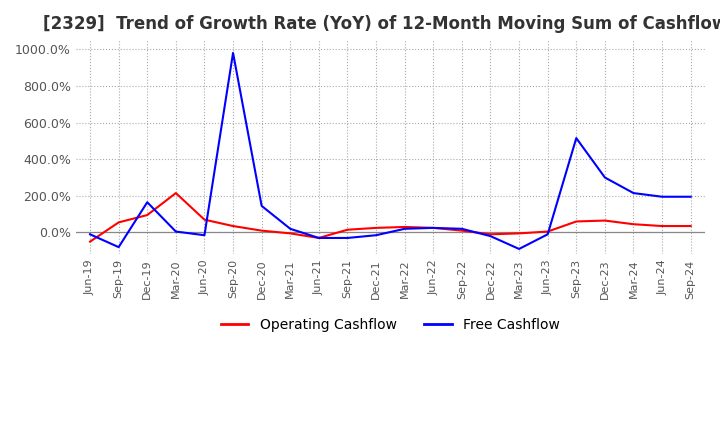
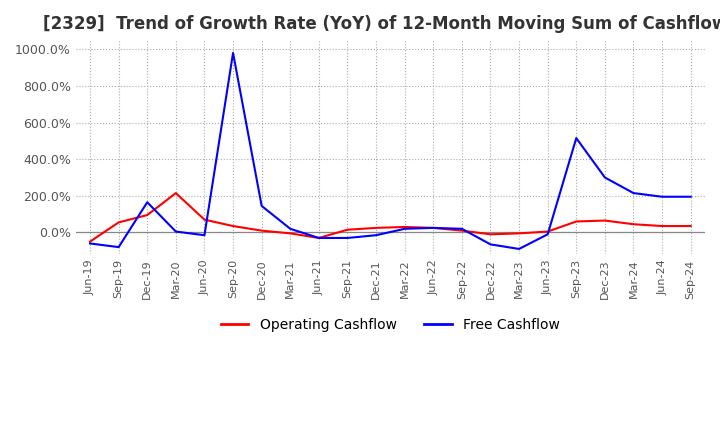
Free Cashflow/Jun-19: -10% -> -60%
Free Cashflow/Dec-22: -20% -> -60%
